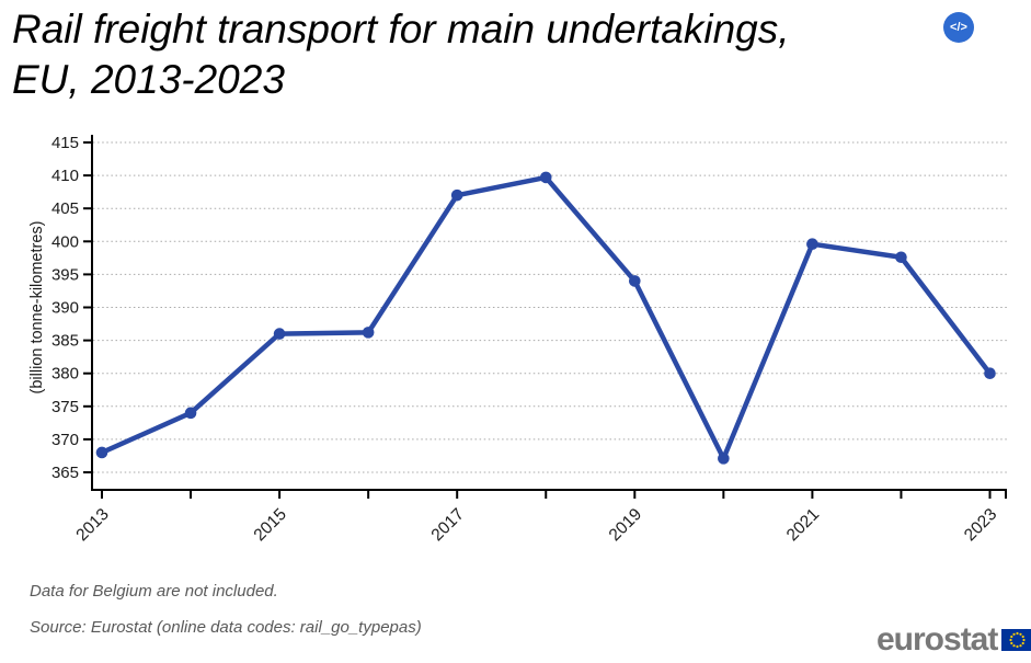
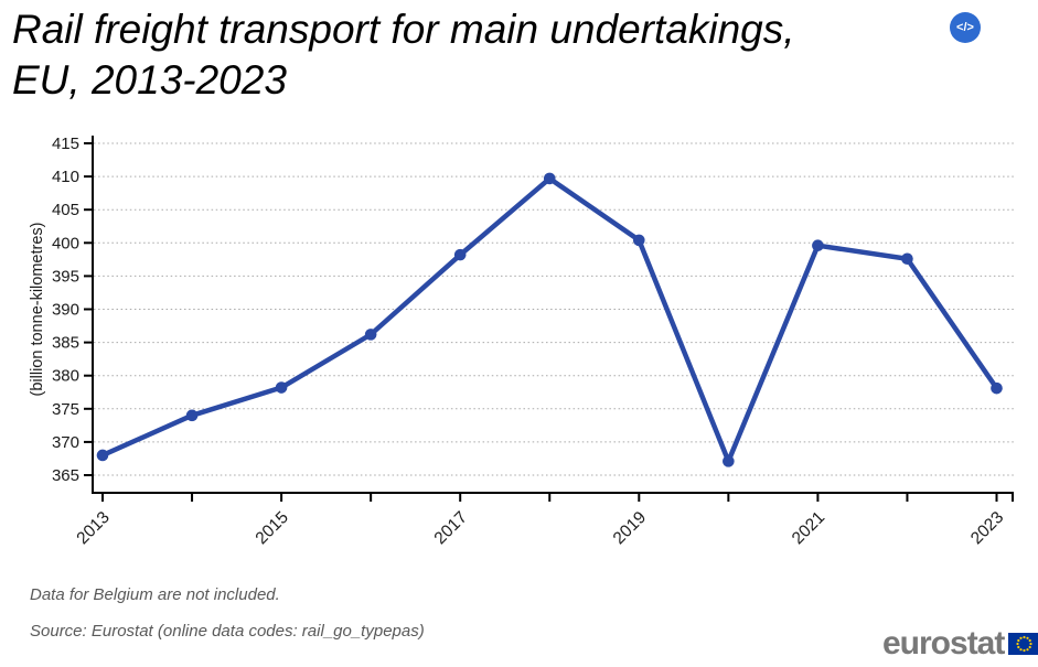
2015: 386 -> 378
2017: 407 -> 398
2019: 394 -> 400
2023: 380 -> 378
